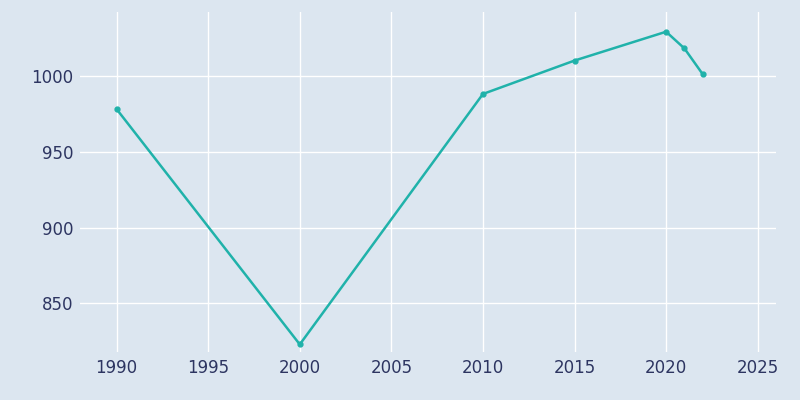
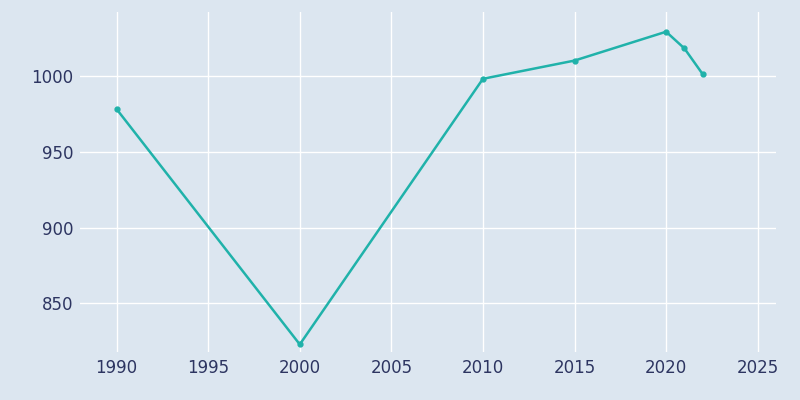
2010: 988 -> 998
